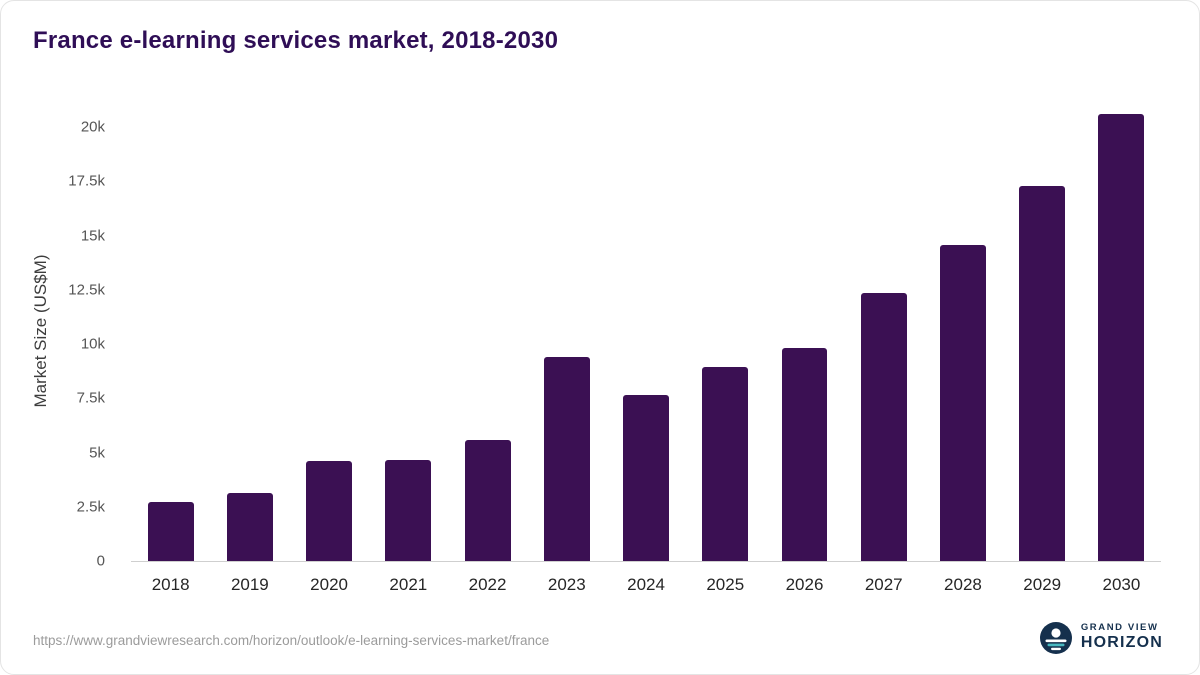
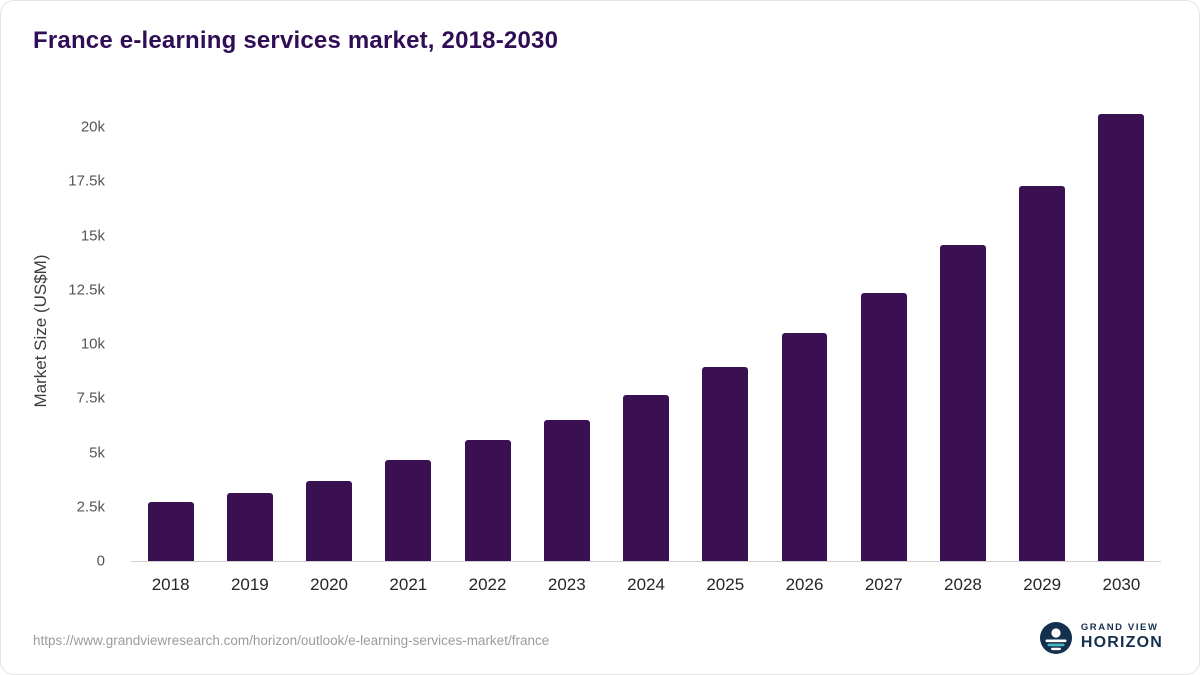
2020: 4.6k -> 3.7k
2023: 9.4k -> 6.5k
2026: 9.8k -> 10.5k
